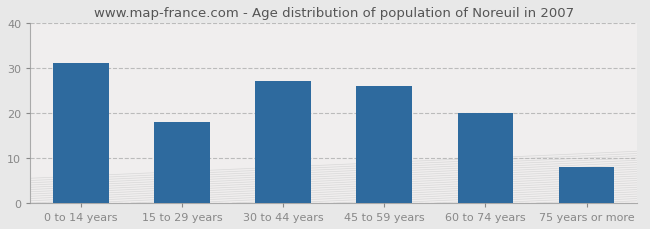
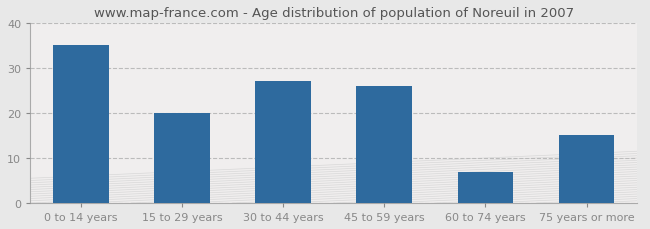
0 to 14 years: 31 -> 35
15 to 29 years: 18 -> 20
60 to 74 years: 20 -> 7
75 years or more: 8 -> 15
